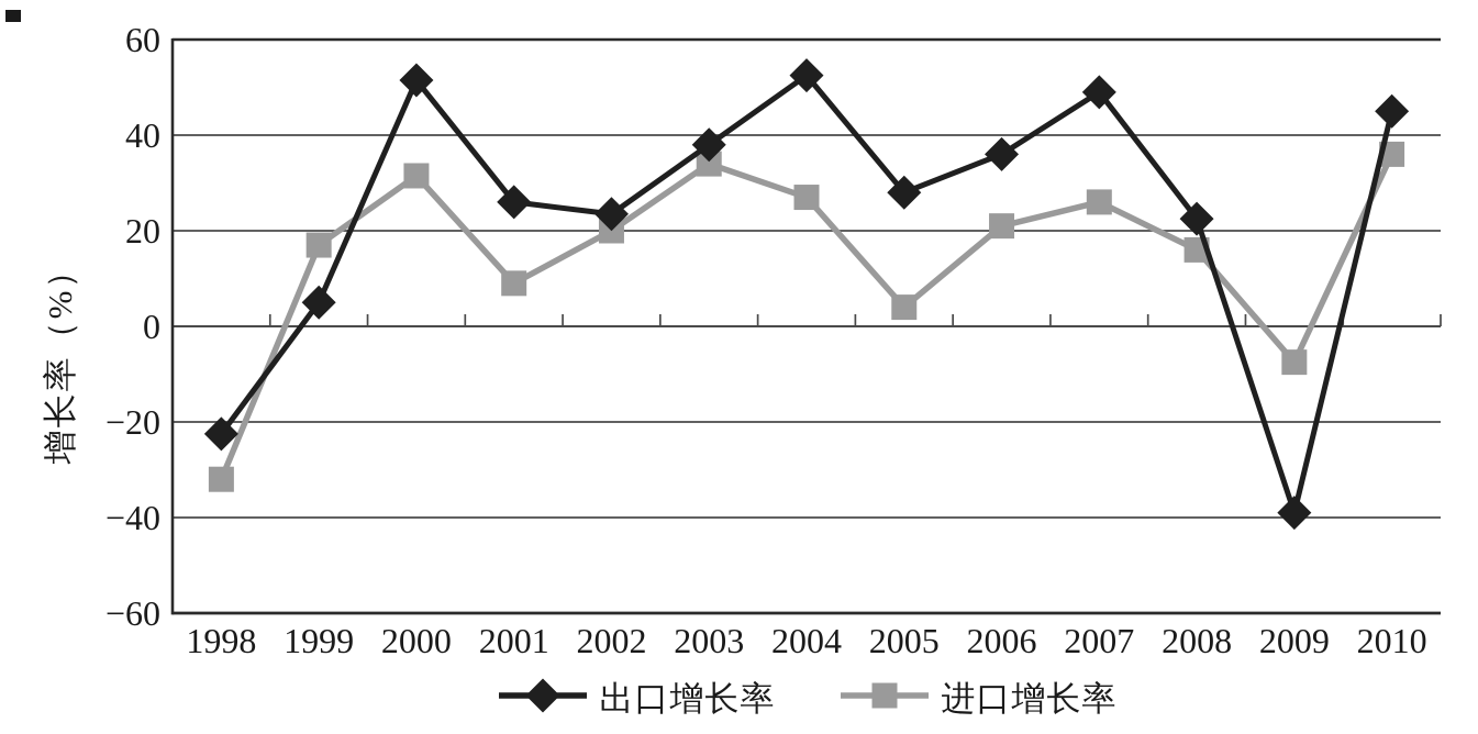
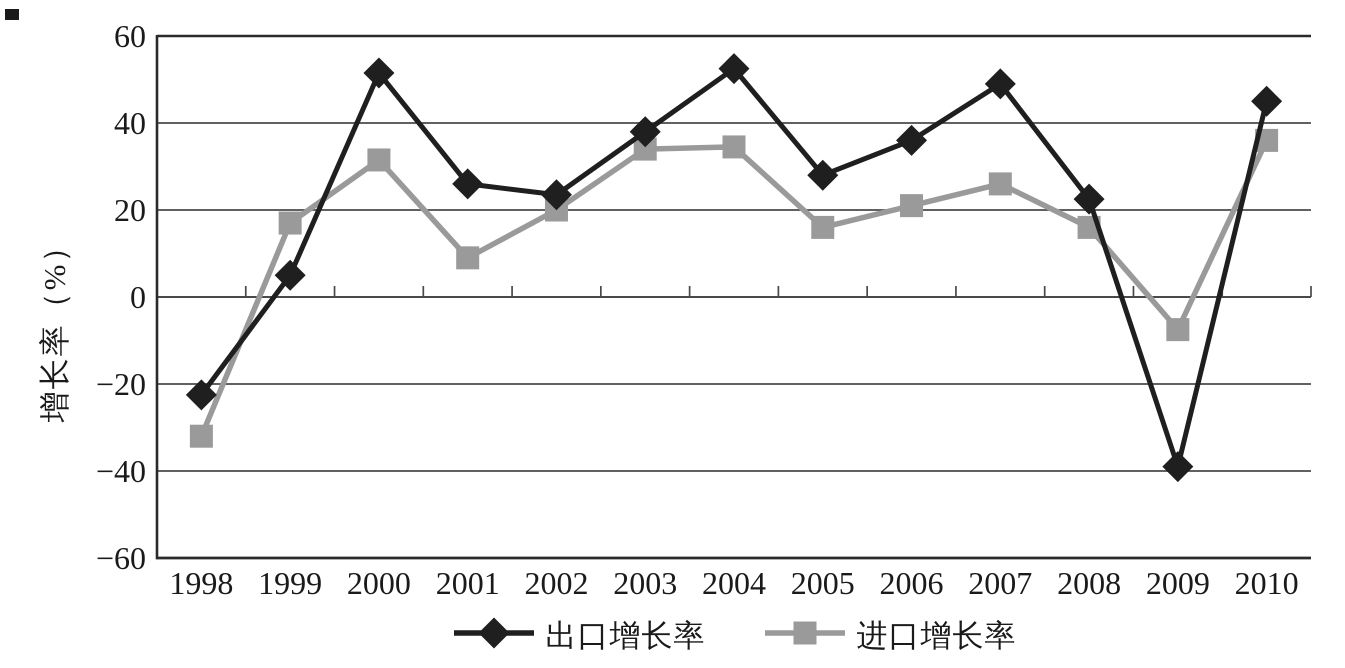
进口增长率/2004: 27 -> 34
进口增长率/2005: 4 -> 16
